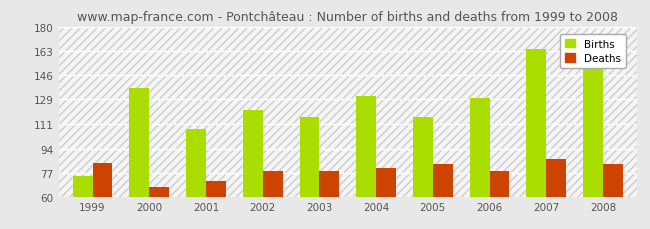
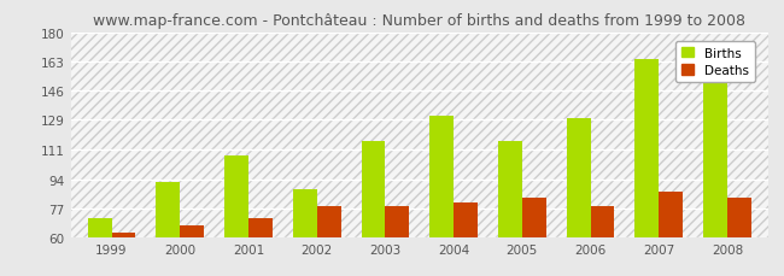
Births/1999: 75 -> 71
Deaths/1999: 84 -> 63
Births/2000: 137 -> 92
Births/2002: 121 -> 88
